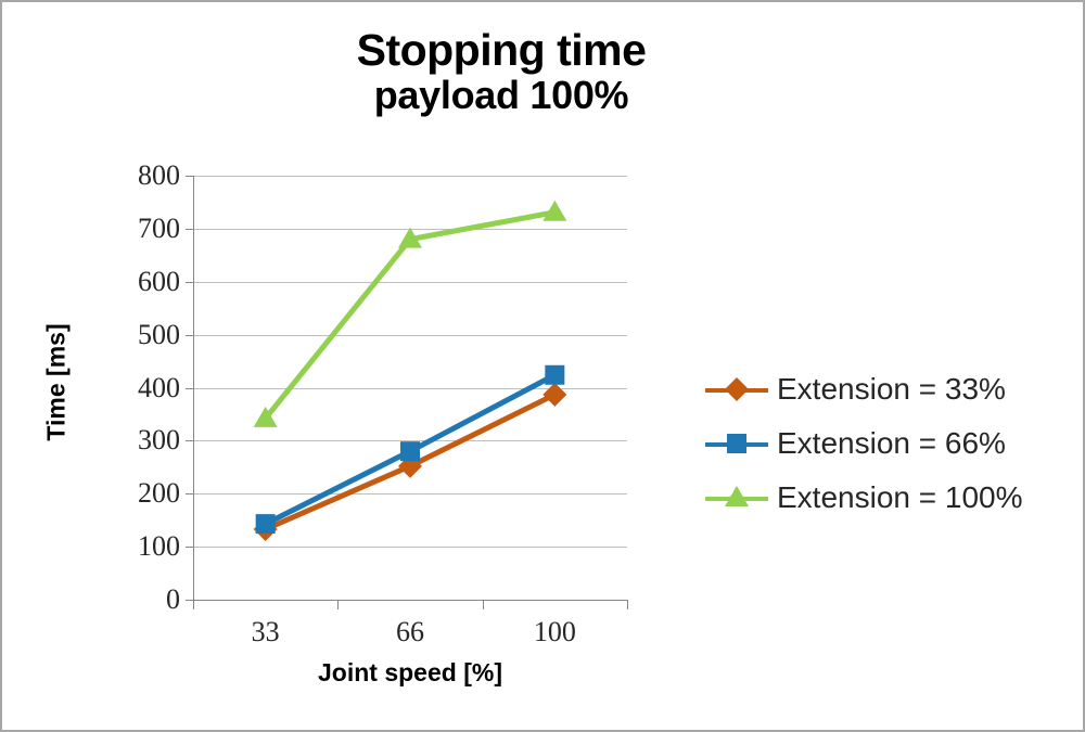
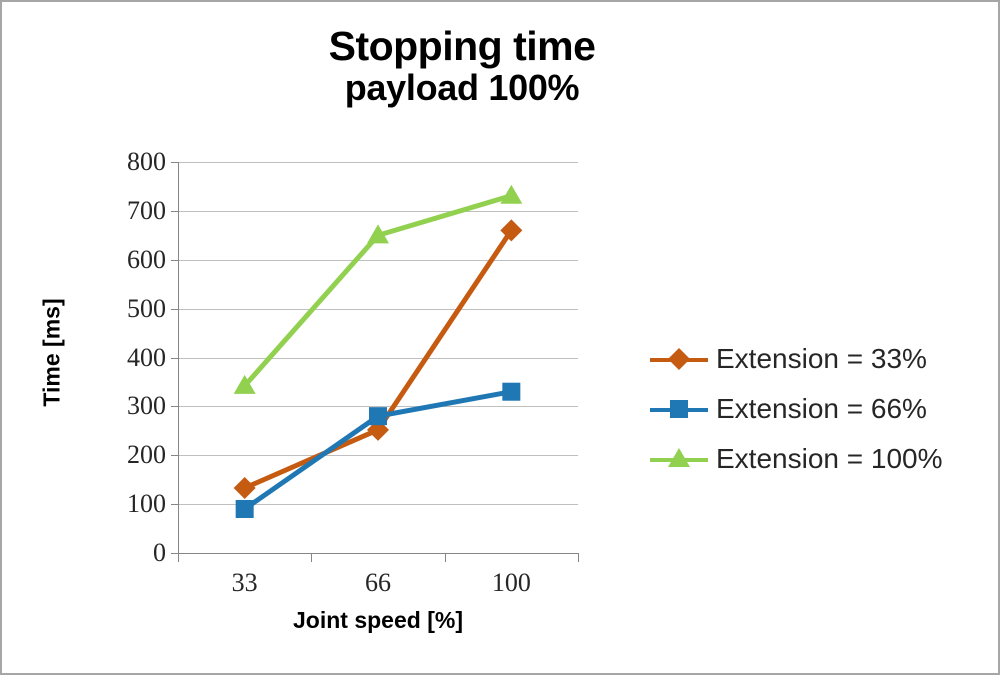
Extension = 66%/33: 140 -> 90
Extension = 100%/66: 680 -> 650
Extension = 33%/100: 390 -> 660
Extension = 66%/100: 420 -> 330
